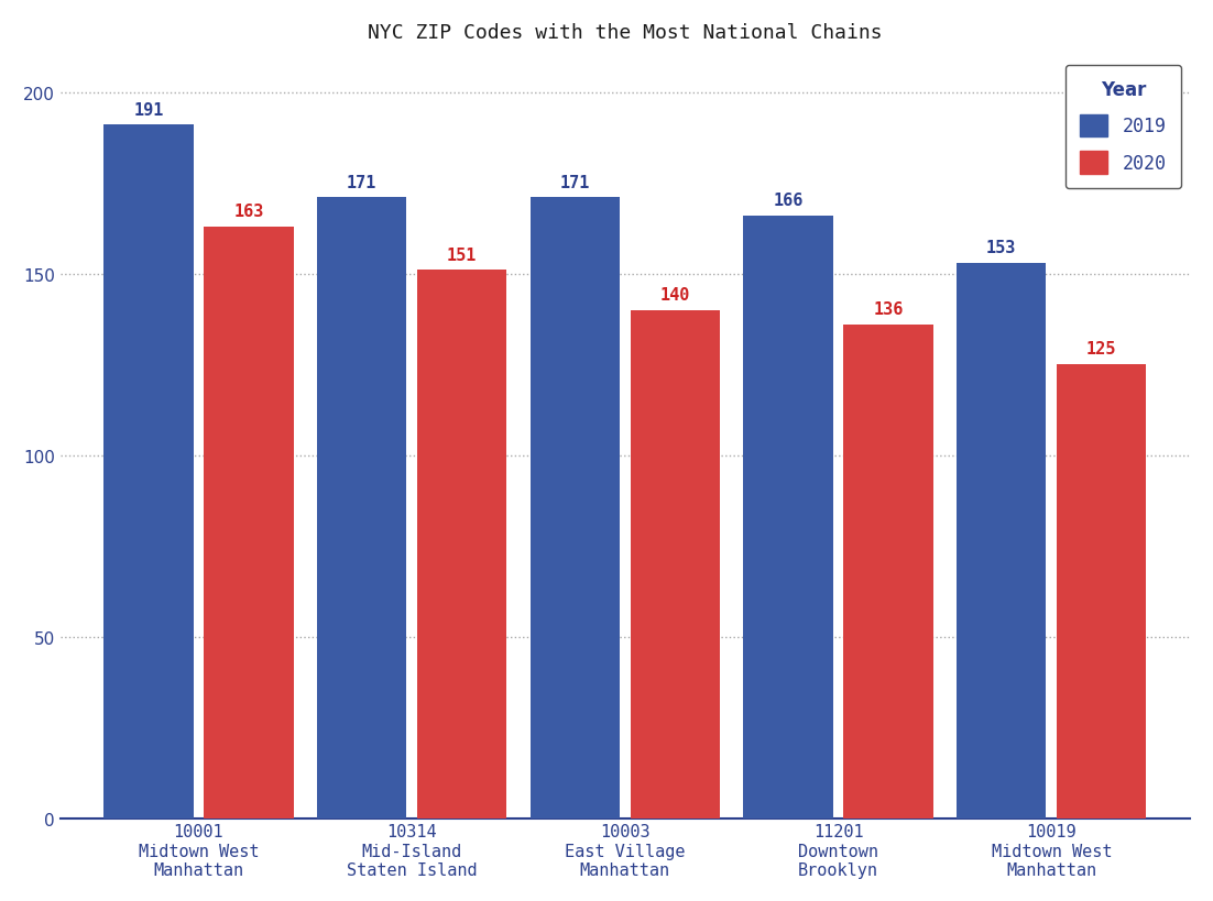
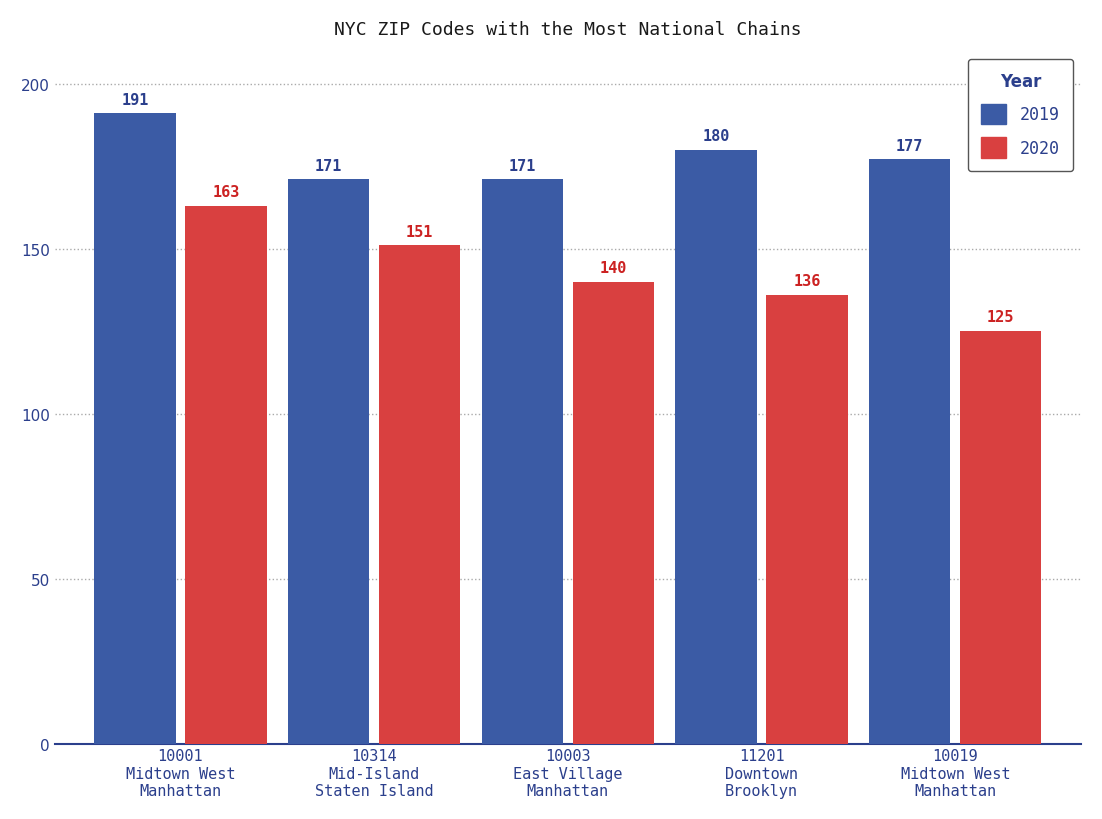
2019/11201 Downtown Brooklyn: 166 -> 180
2019/10019 Midtown West Manhattan: 153 -> 177
